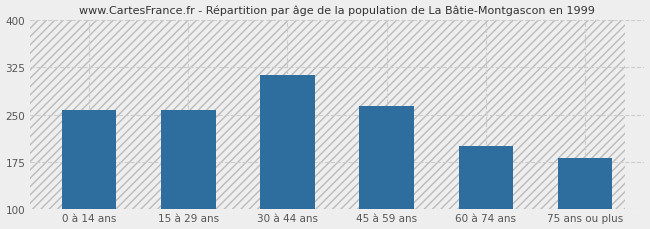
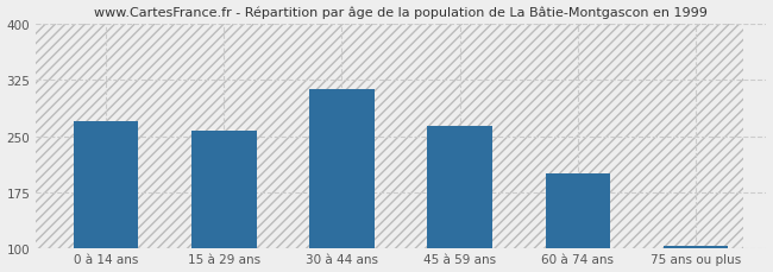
0 à 14 ans: 258 -> 270
75 ans ou plus: 182 -> 103
